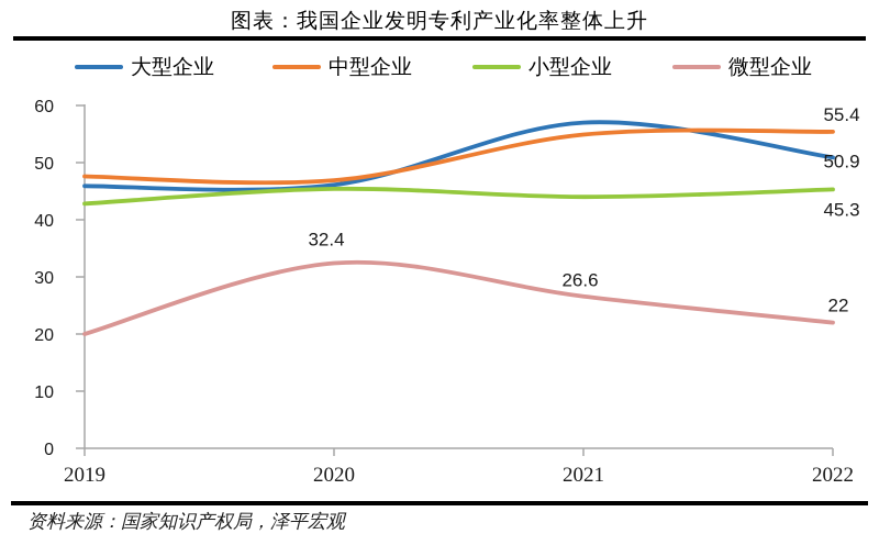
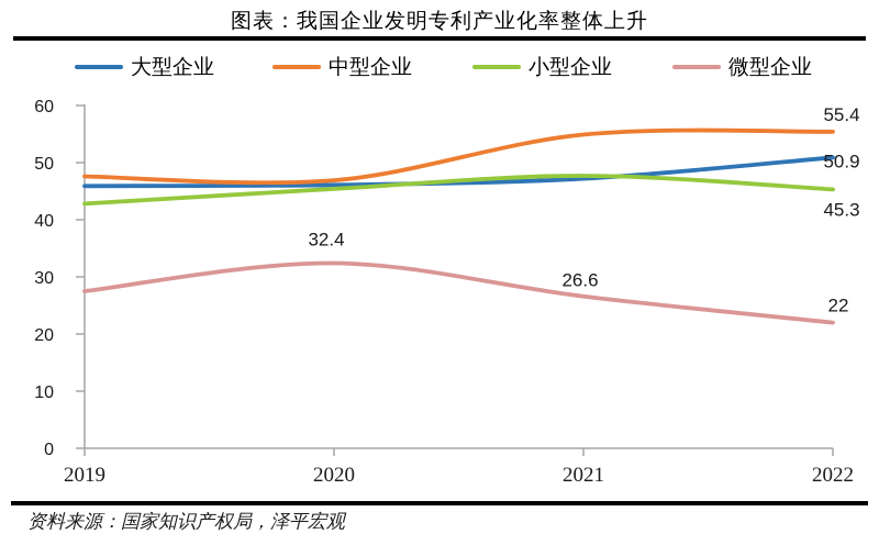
微型企业/2019: 20 -> 28
大型企业/2021: 57 -> 47
小型企业/2021: 44 -> 48
